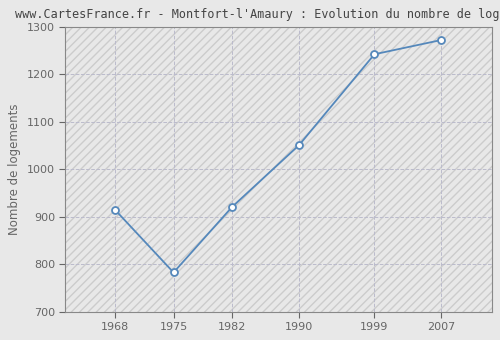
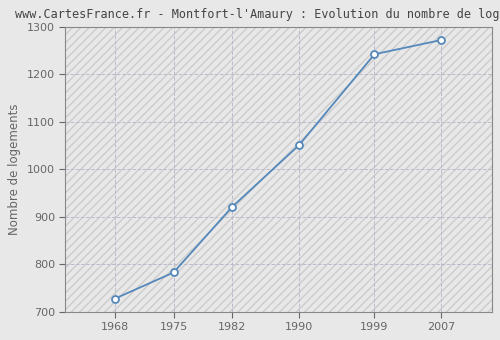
1968: 915 -> 728
